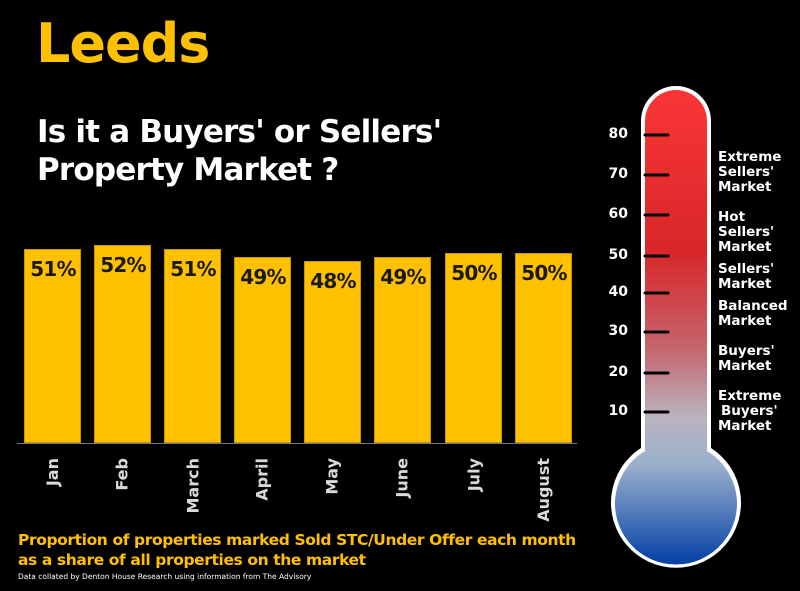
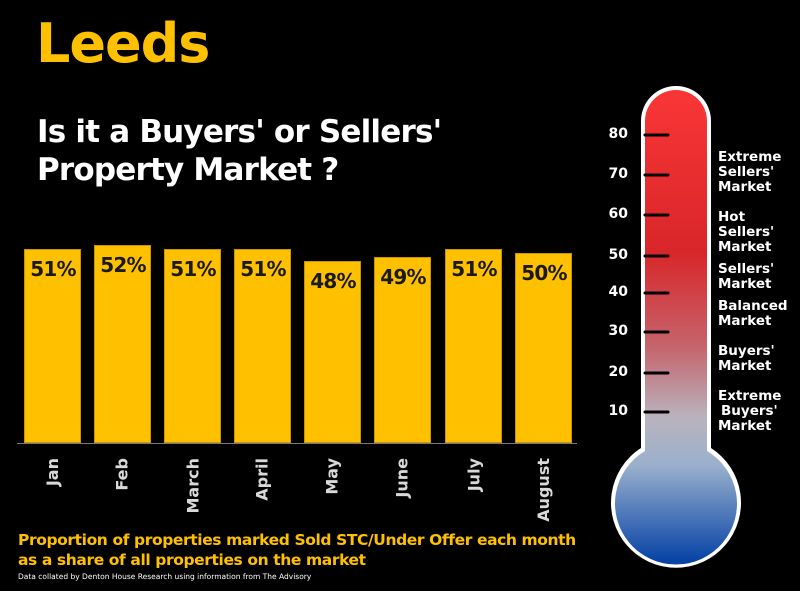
April: 49% -> 51%
July: 50% -> 51%
